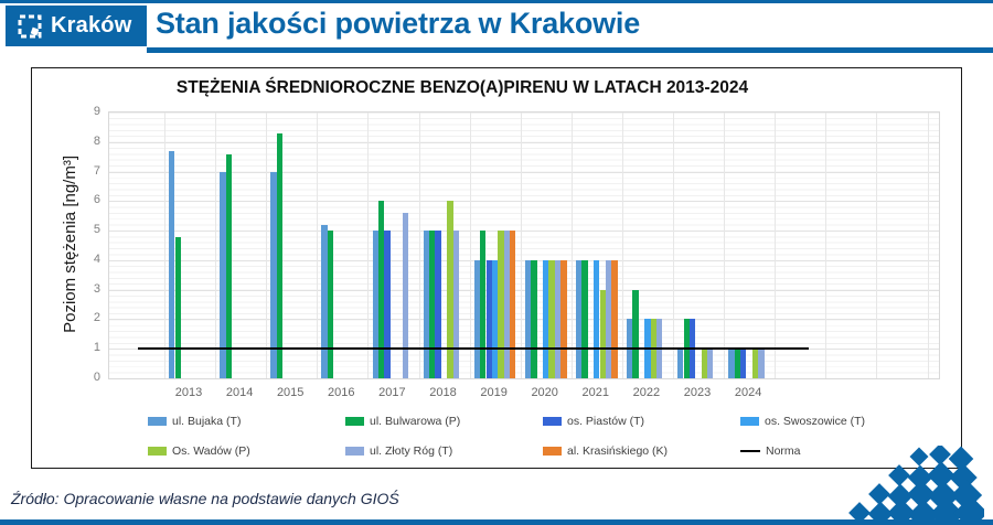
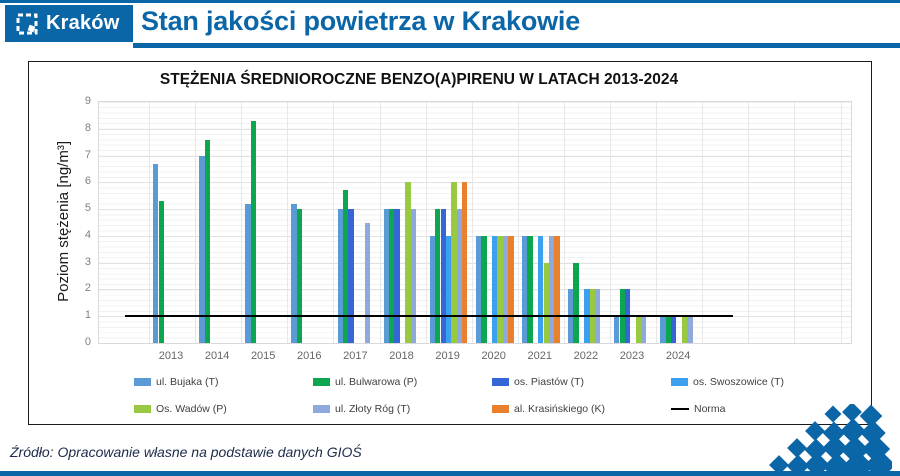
ul. Bujaka (T)/2013: 7.7 -> 6.7
ul. Bulwarowa (P)/2013: 4.8 -> 5.3
ul. Bujaka (T)/2015: 7.0 -> 5.2
ul. Bulwarowa (P)/2017: 6.0 -> 5.7
ul. Złoty Róg (T)/2017: 5.6 -> 4.5
os. Piastów (T)/2019: 4 -> 5
Os. Wadów (P)/2019: 5 -> 6
al. Krasińskiego (K)/2019: 5 -> 6
